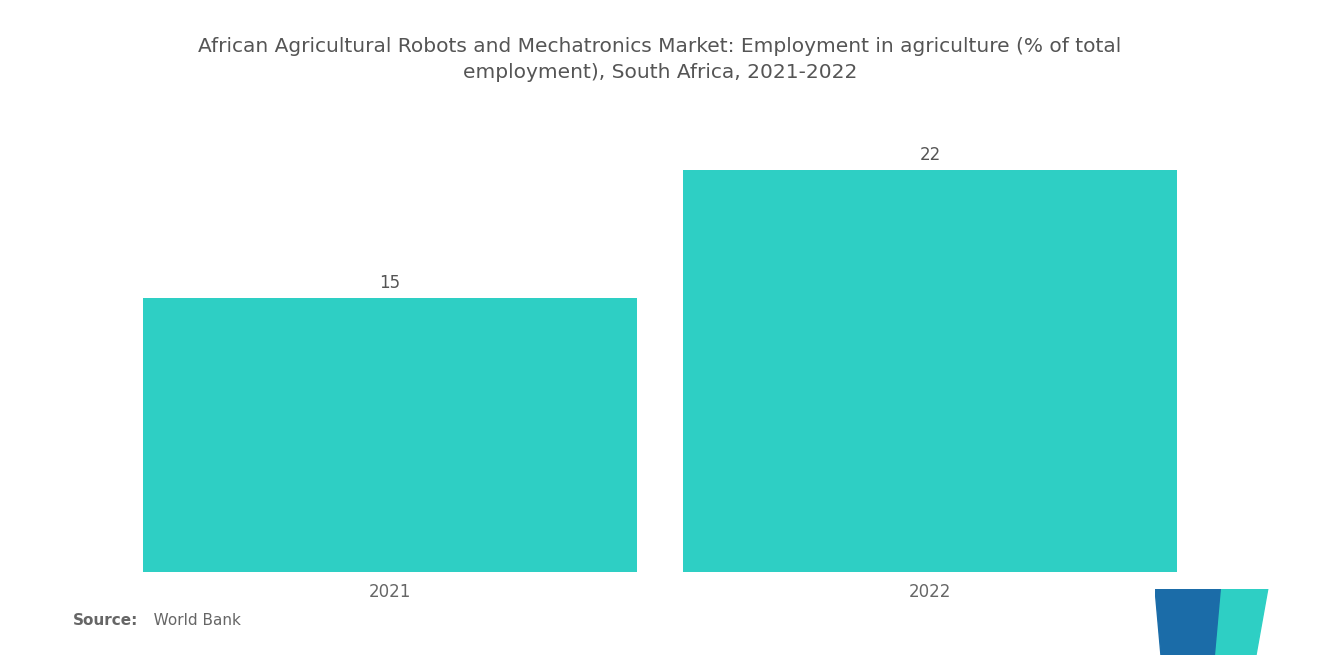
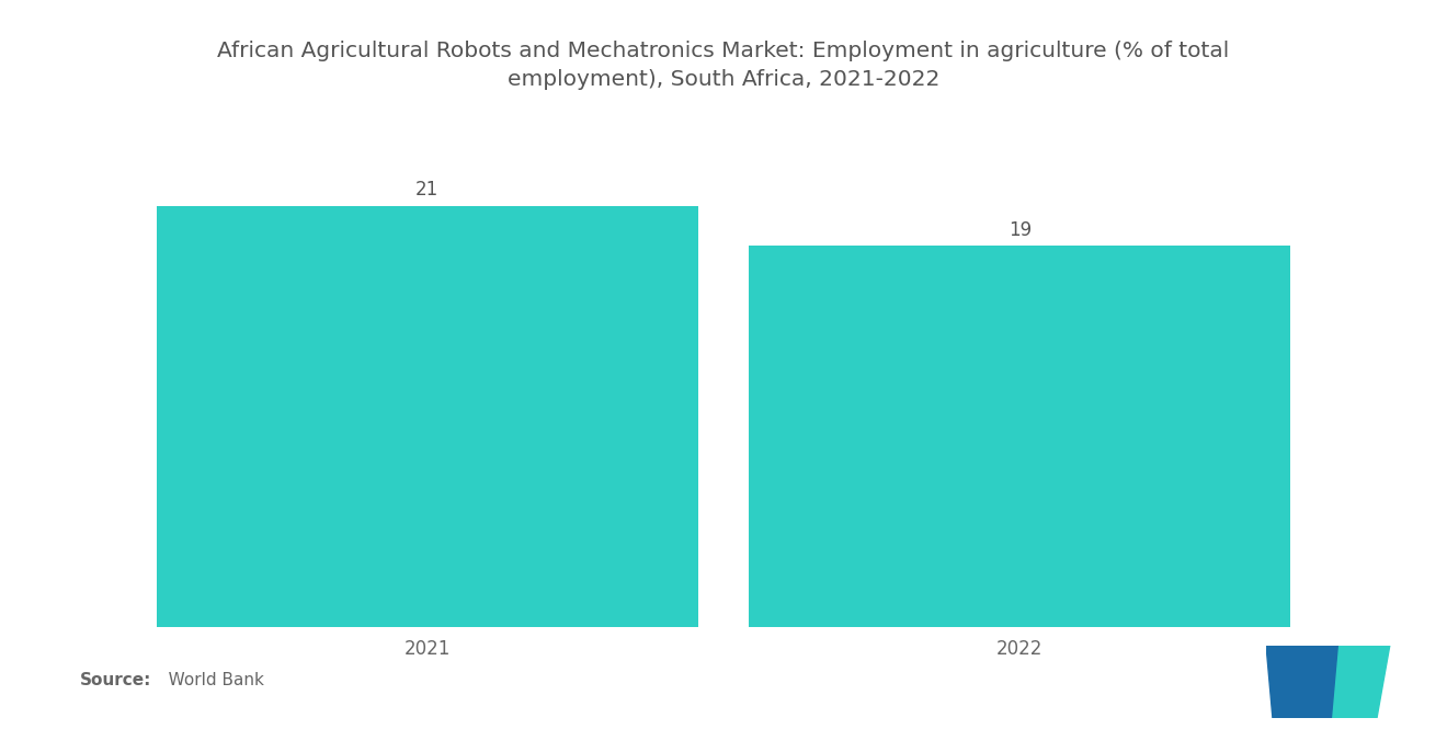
2021: 15 -> 21
2022: 22 -> 19
